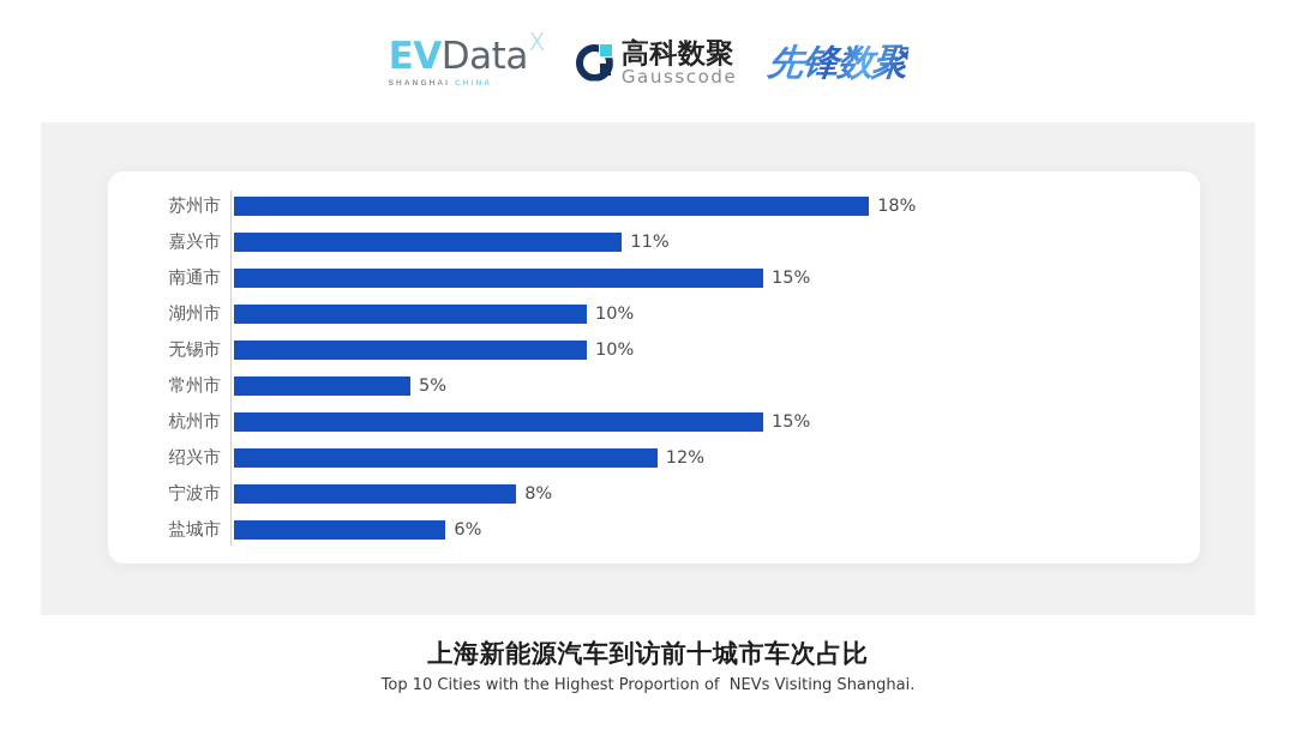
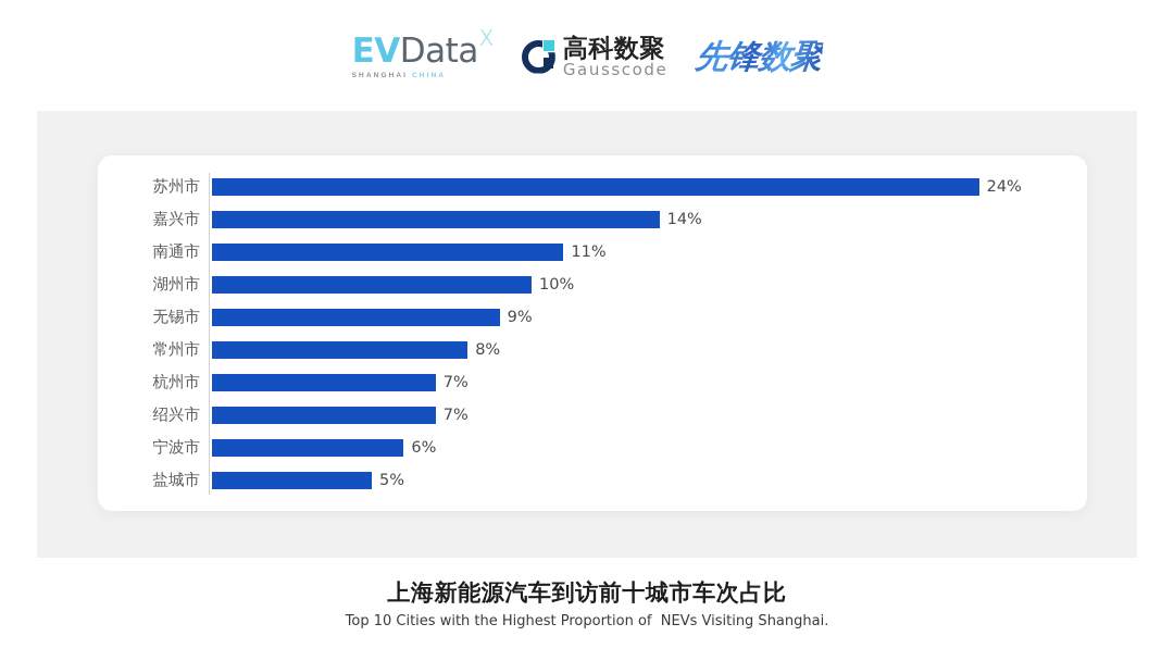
苏州市: 18% -> 24%
嘉兴市: 11% -> 14%
南通市: 15% -> 11%
无锡市: 10% -> 9%
常州市: 5% -> 8%
杭州市: 15% -> 7%
绍兴市: 12% -> 7%
宁波市: 8% -> 6%
盐城市: 6% -> 5%
